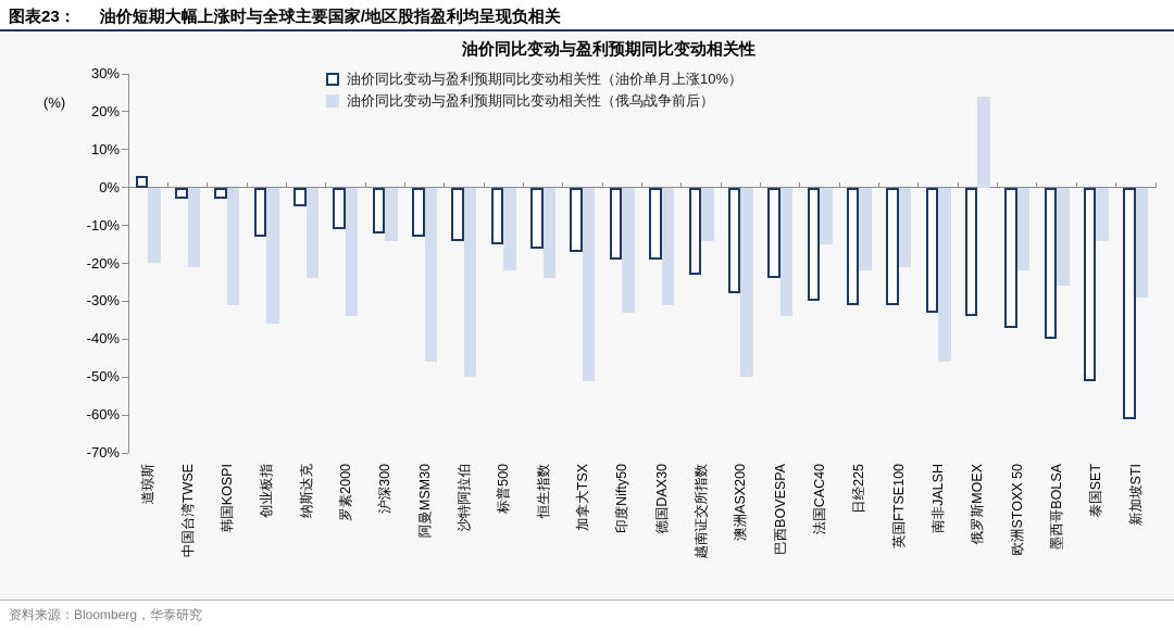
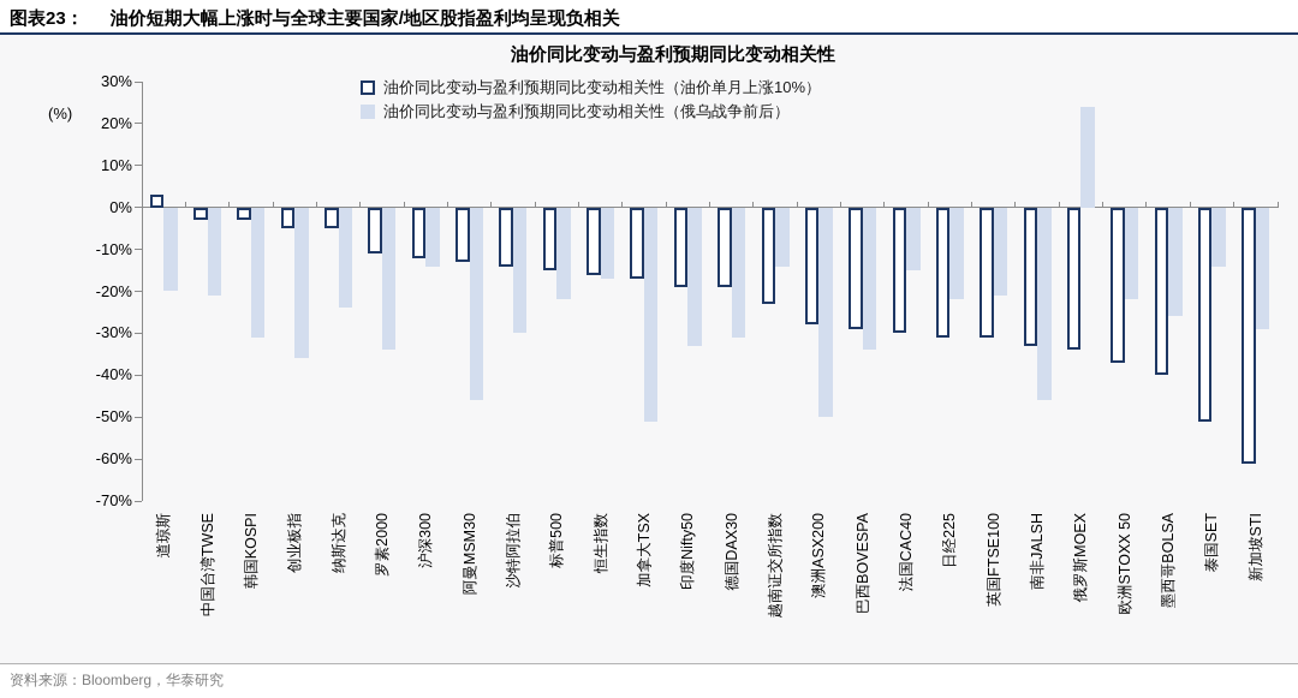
油价同比变动与盈利预期同比变动相关性（油价单月上涨10%）/创业板指: -13% -> -5%
油价同比变动与盈利预期同比变动相关性（俄乌战争前后）/沙特阿拉伯: -50% -> -30%
油价同比变动与盈利预期同比变动相关性（俄乌战争前后）/恒生指数: -24% -> -17%
油价同比变动与盈利预期同比变动相关性（油价单月上涨10%）/巴西BOVESPA: -24% -> -29%
